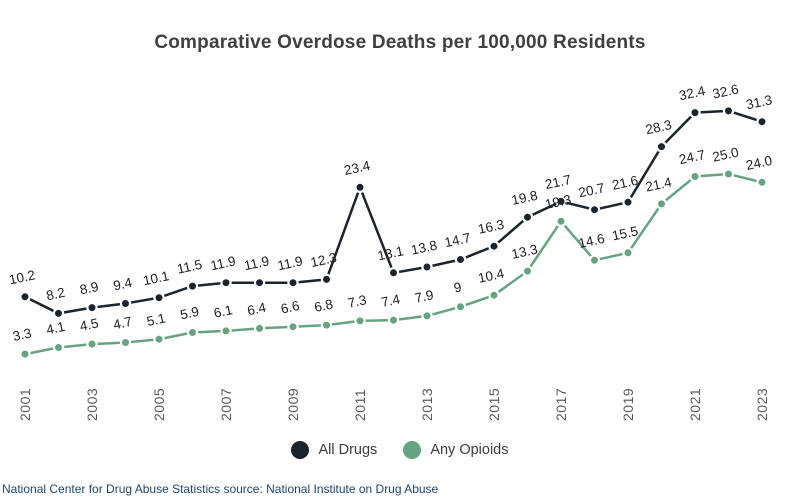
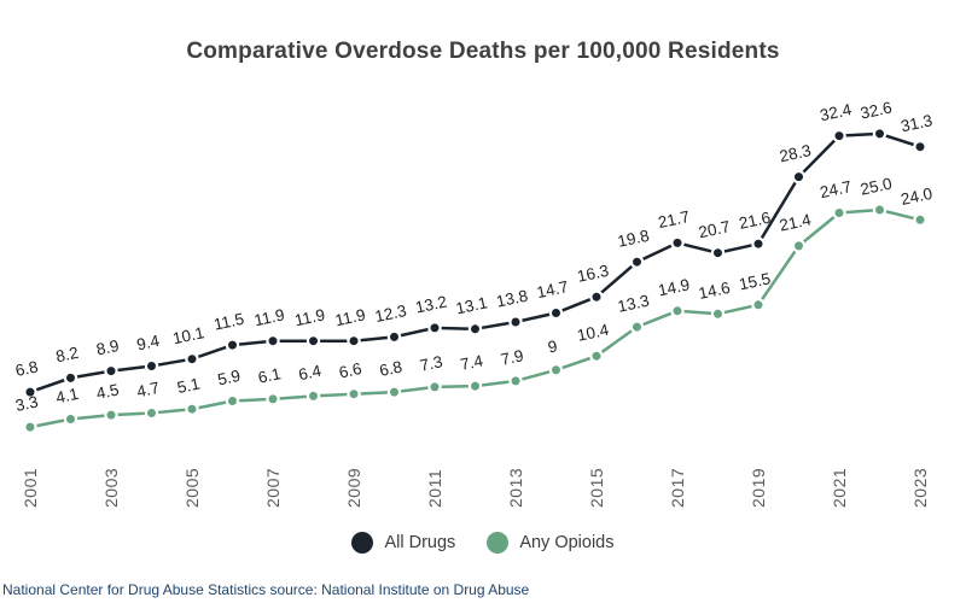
All Drugs/2001: 10.2 -> 6.8
All Drugs/2011: 23.4 -> 13.2
Any Opioids/2017: 19.3 -> 14.9
